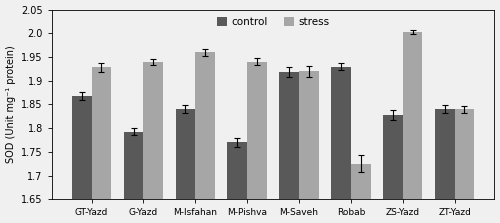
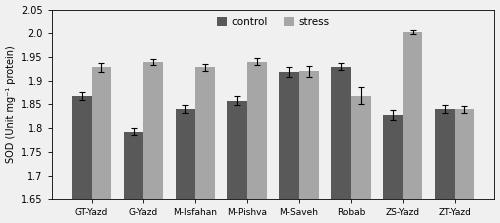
stress/M-Isfahan: 1.960 -> 1.928
control/M-Pishva: 1.770 -> 1.858
stress/Robab: 1.725 -> 1.868
